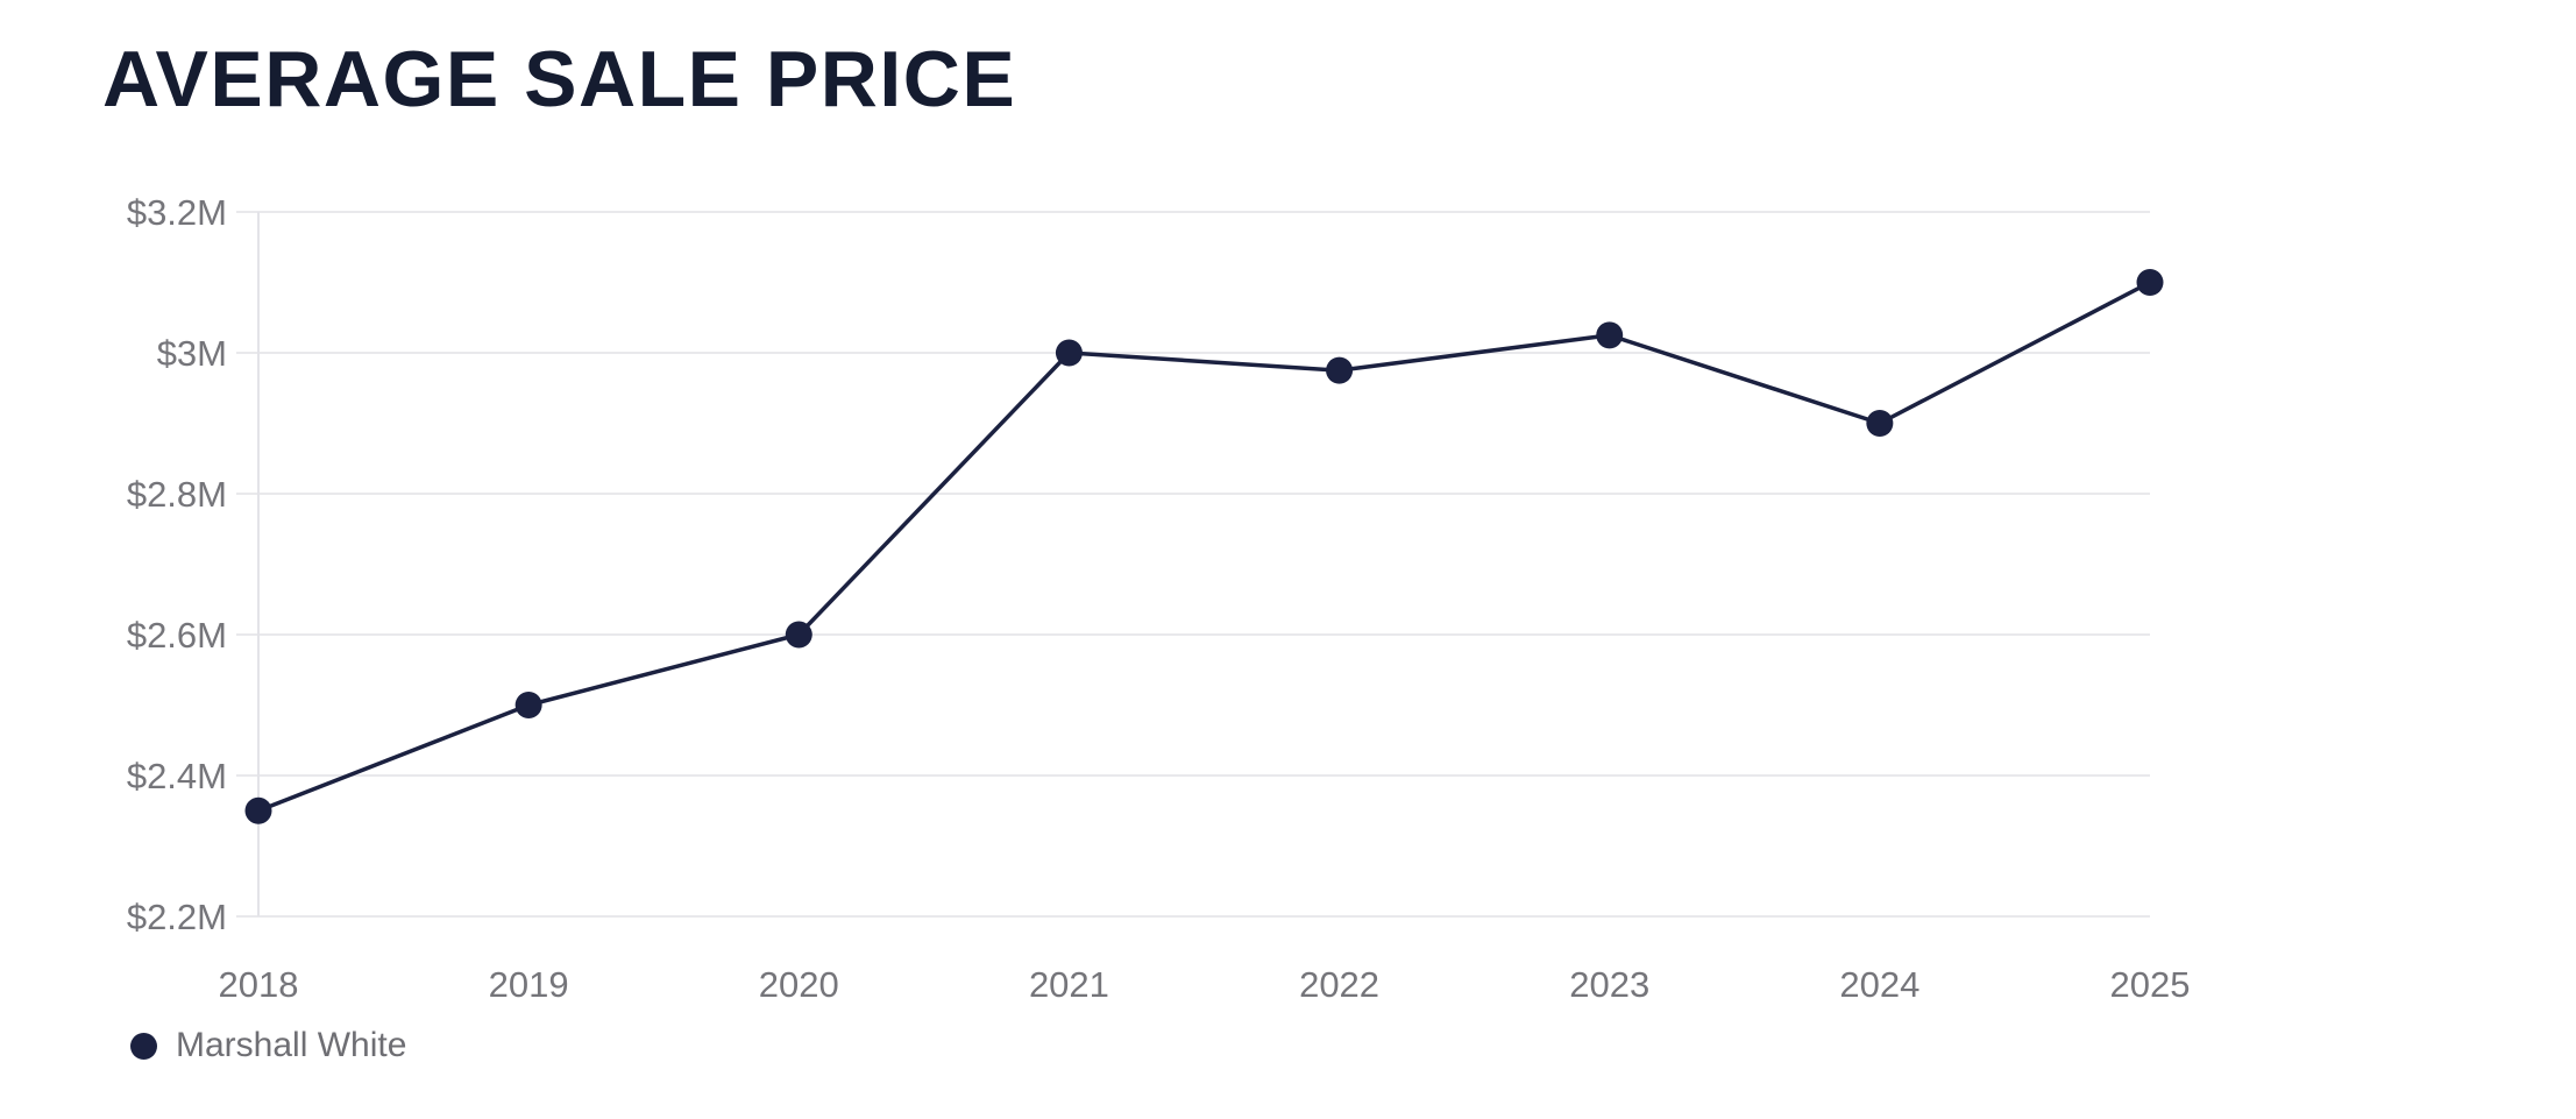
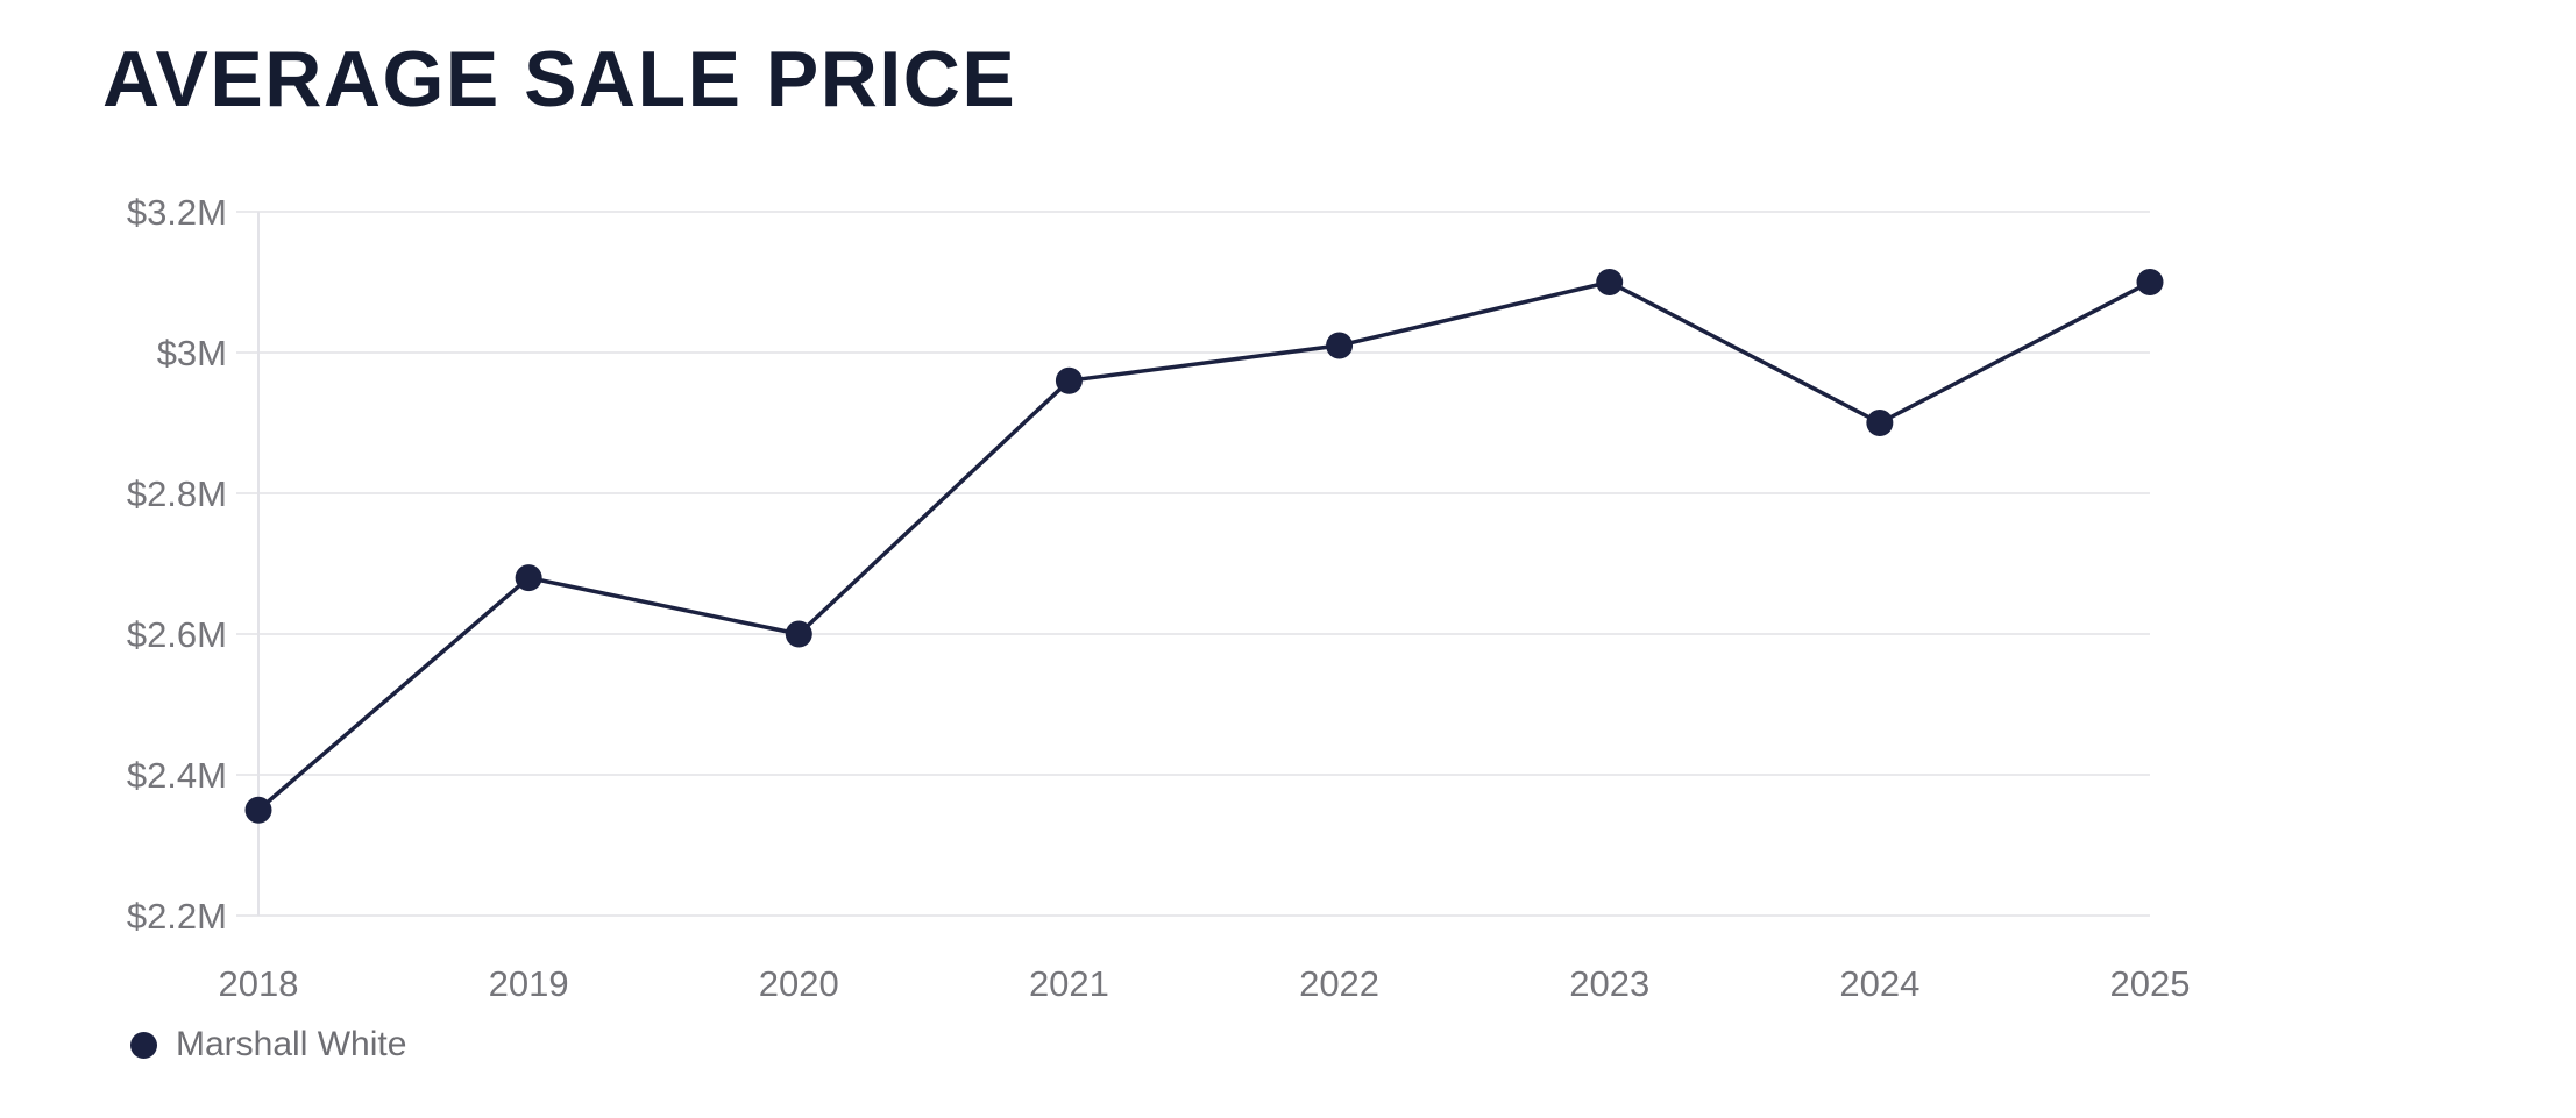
2019: $2.50M -> $2.68M
2021: $3.00M -> $2.96M
2022: $2.98M -> $3.01M
2023: $3.02M -> $3.10M
